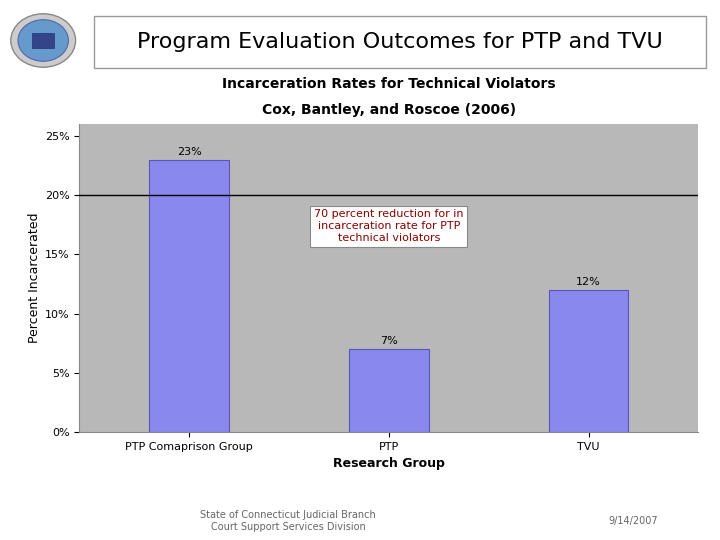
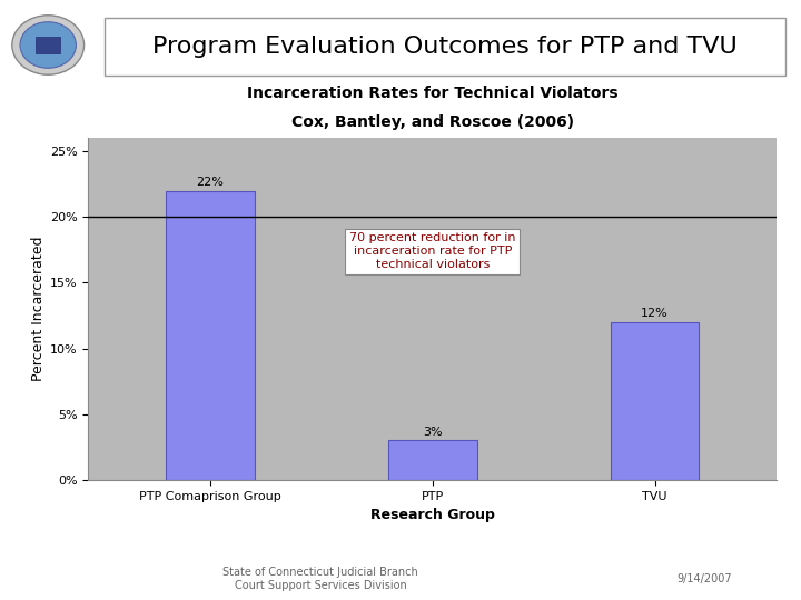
PTP Comaprison Group: 23% -> 22%
PTP: 7% -> 3%
